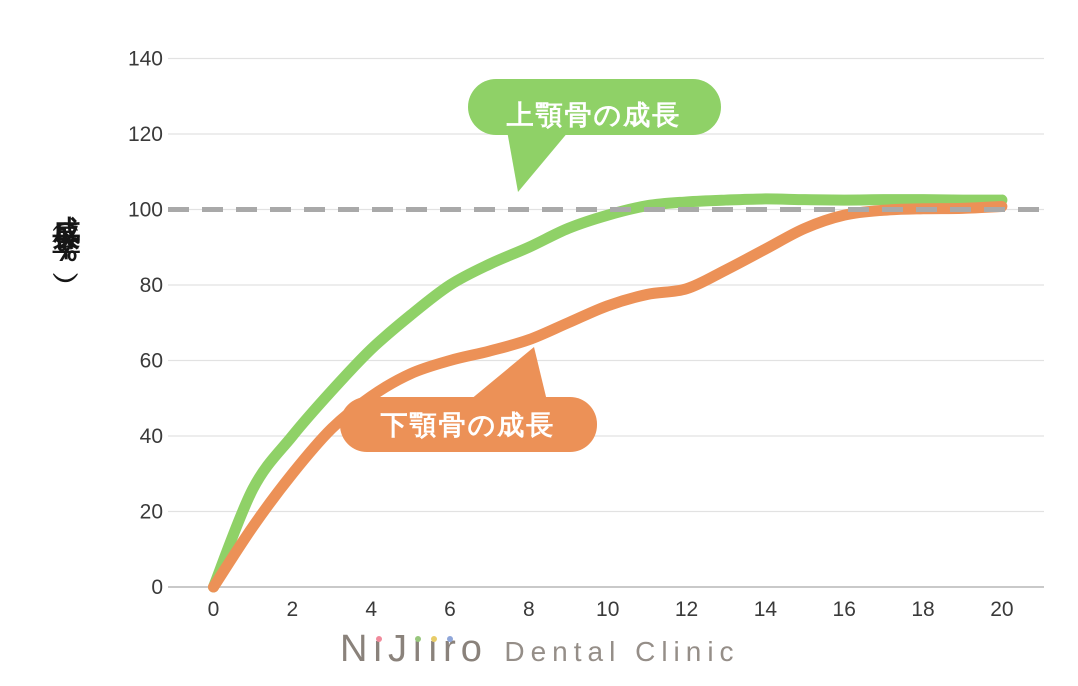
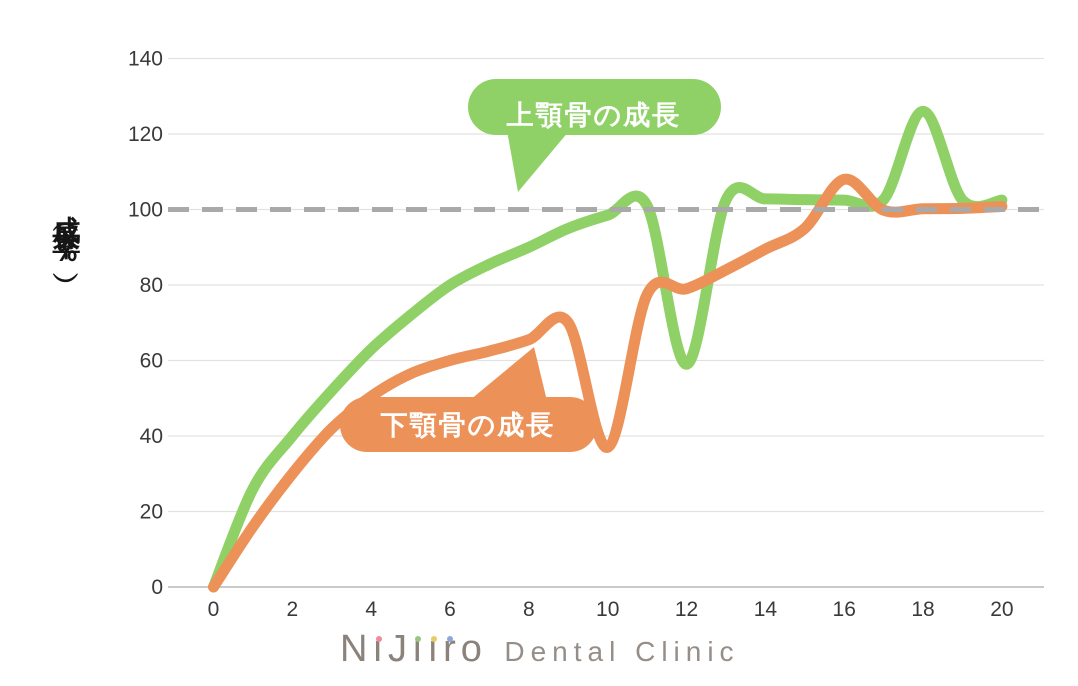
下顎骨の成長/10: 74 -> 37
上顎骨の成長/12: 102 -> 59
下顎骨の成長/16: 98 -> 108
上顎骨の成長/18: 103 -> 126
